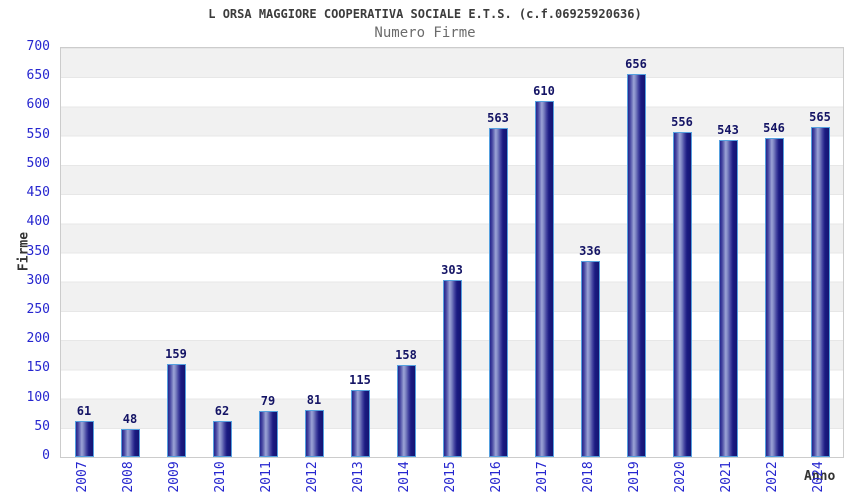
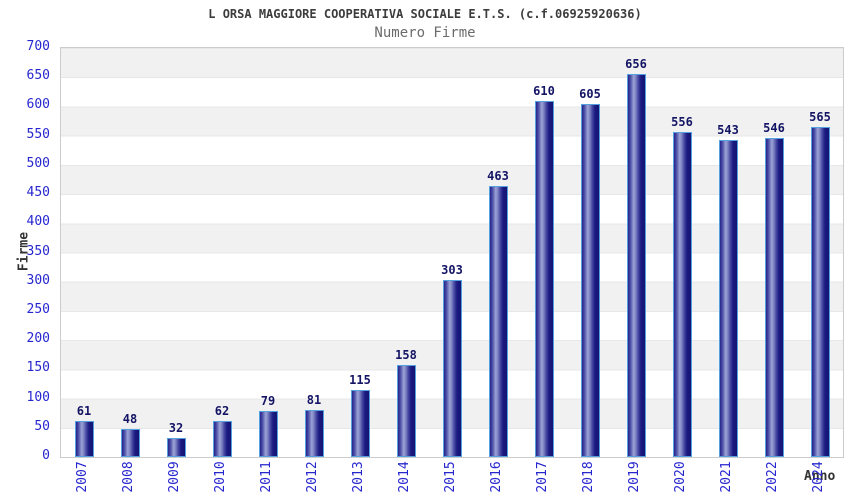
2009: 159 -> 32
2016: 563 -> 463
2018: 336 -> 605
